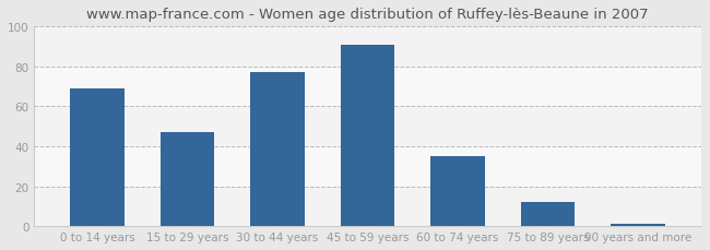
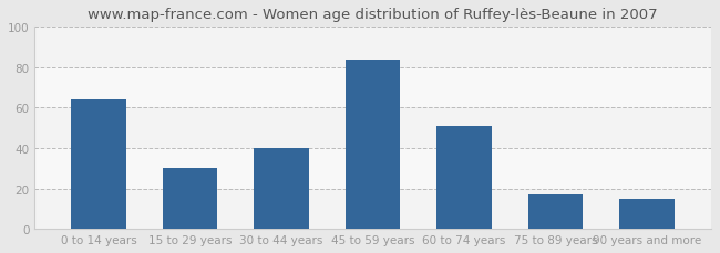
0 to 14 years: 69 -> 64
15 to 29 years: 47 -> 30
30 to 44 years: 77 -> 40
45 to 59 years: 91 -> 84
60 to 74 years: 35 -> 51
75 to 89 years: 12 -> 17
90 years and more: 1 -> 15
